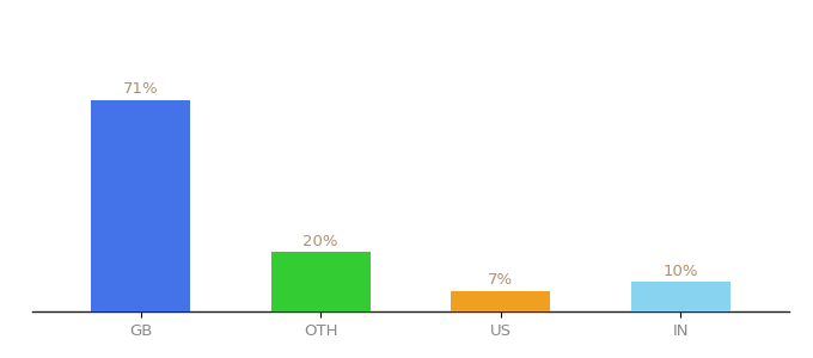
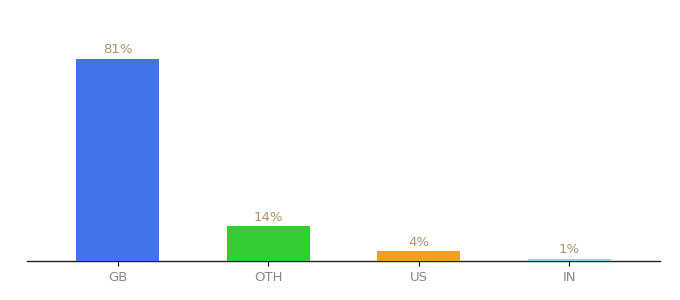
GB: 71% -> 81%
OTH: 20% -> 14%
US: 7% -> 4%
IN: 10% -> 1%
